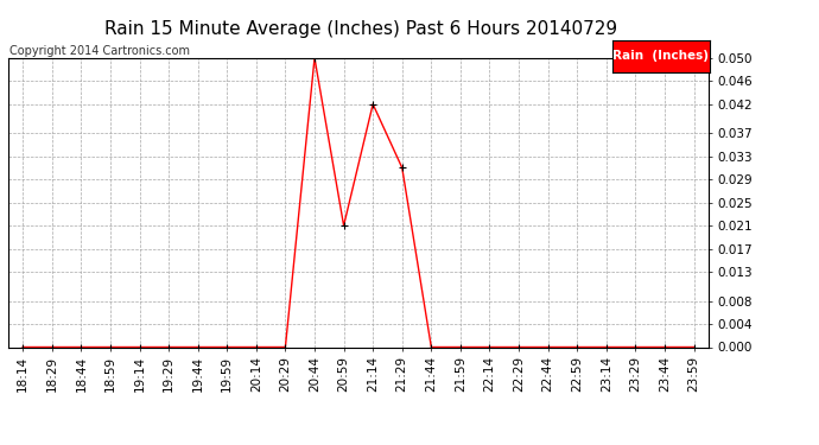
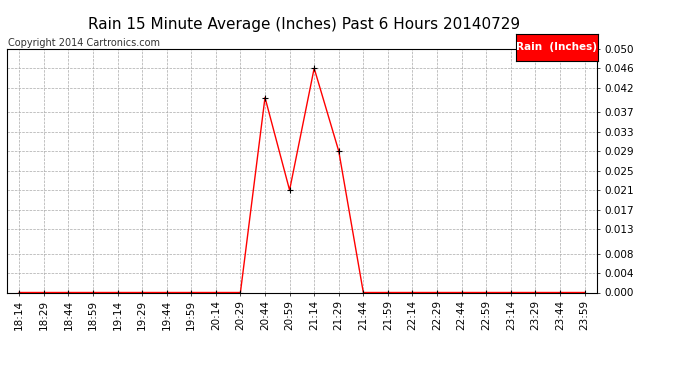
20:44: 0.050 -> 0.040
21:14: 0.042 -> 0.046
21:29: 0.031 -> 0.029
